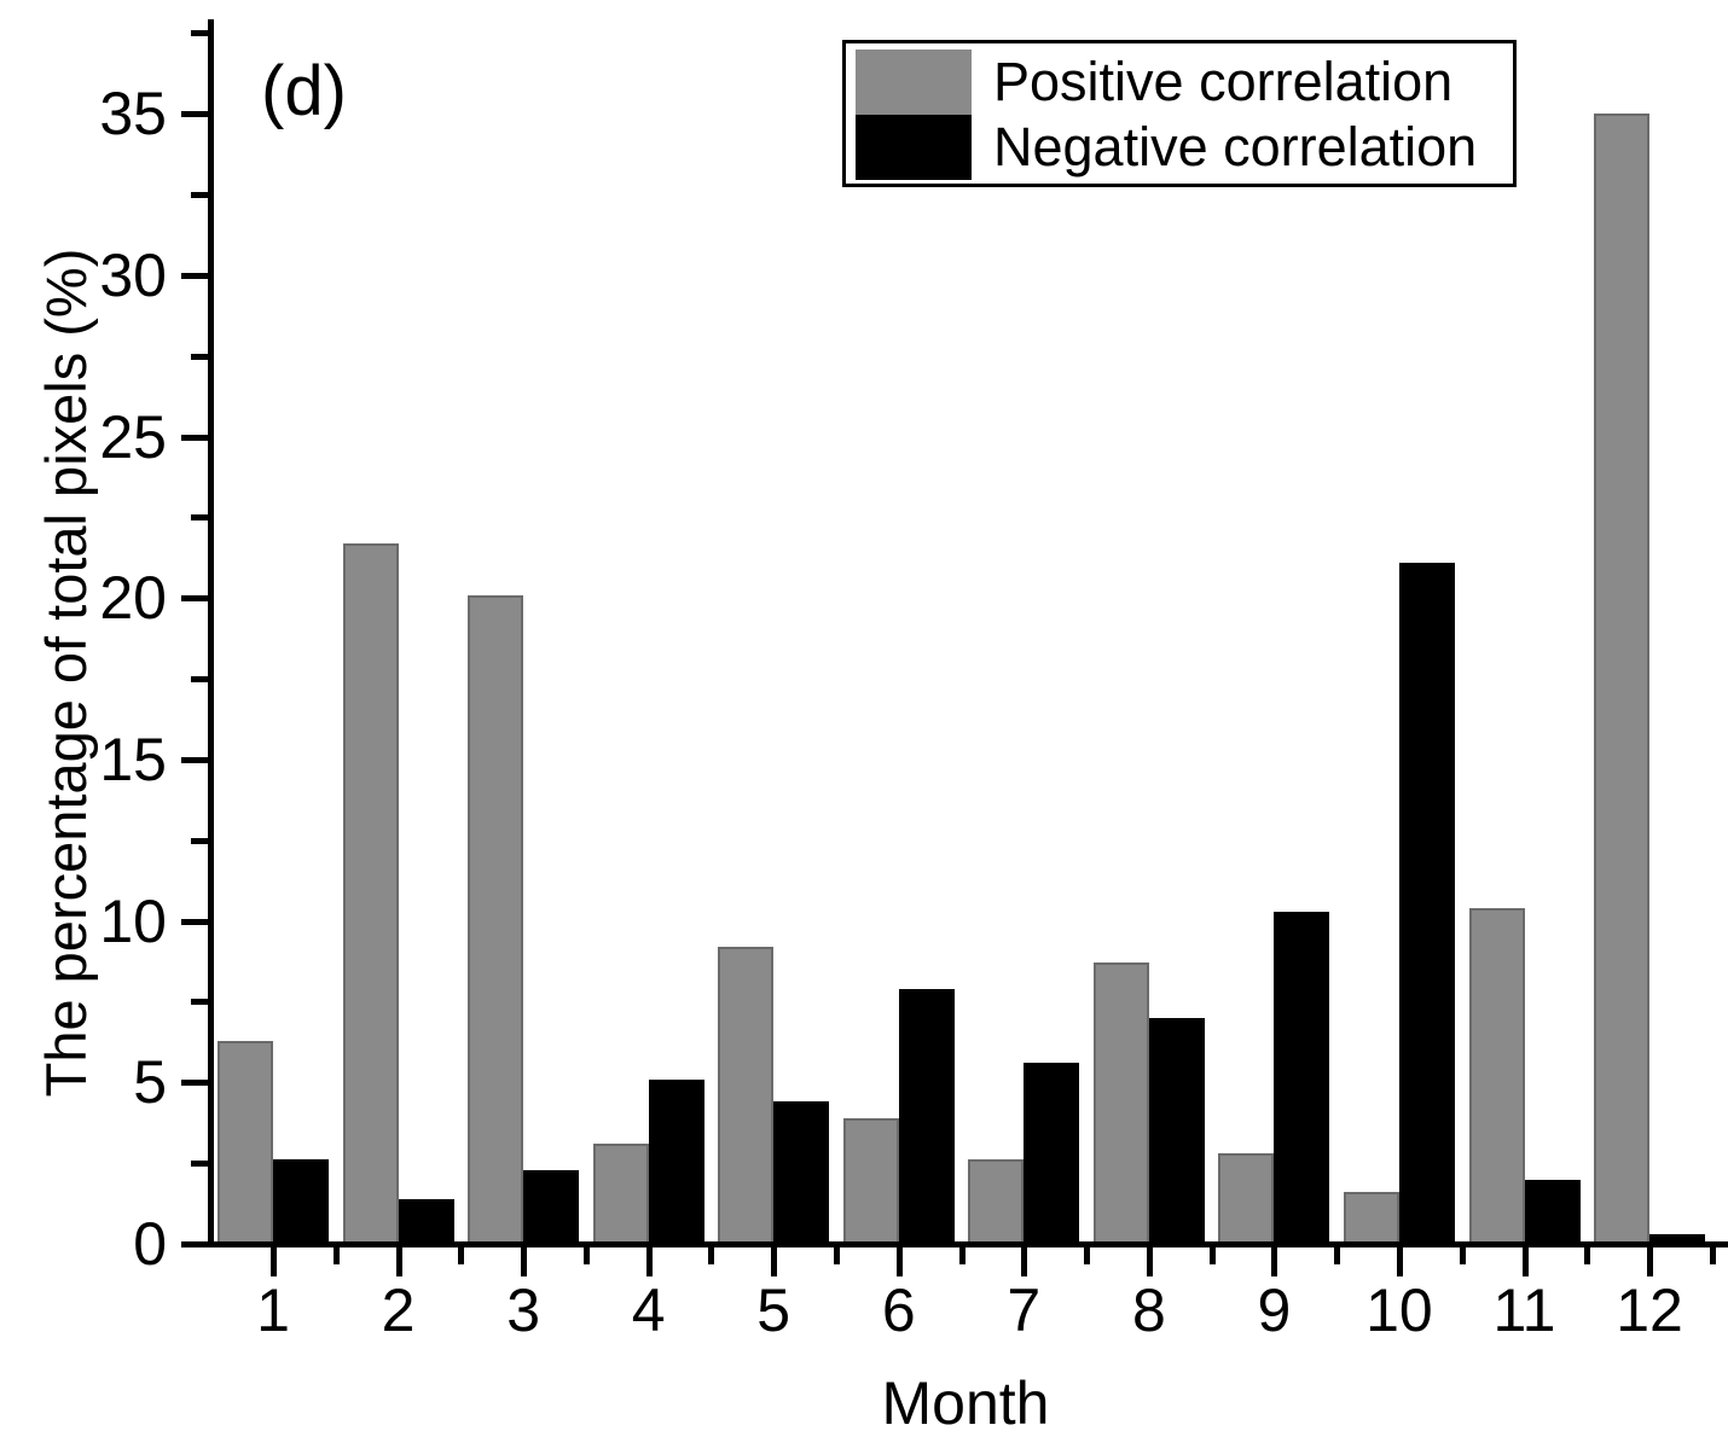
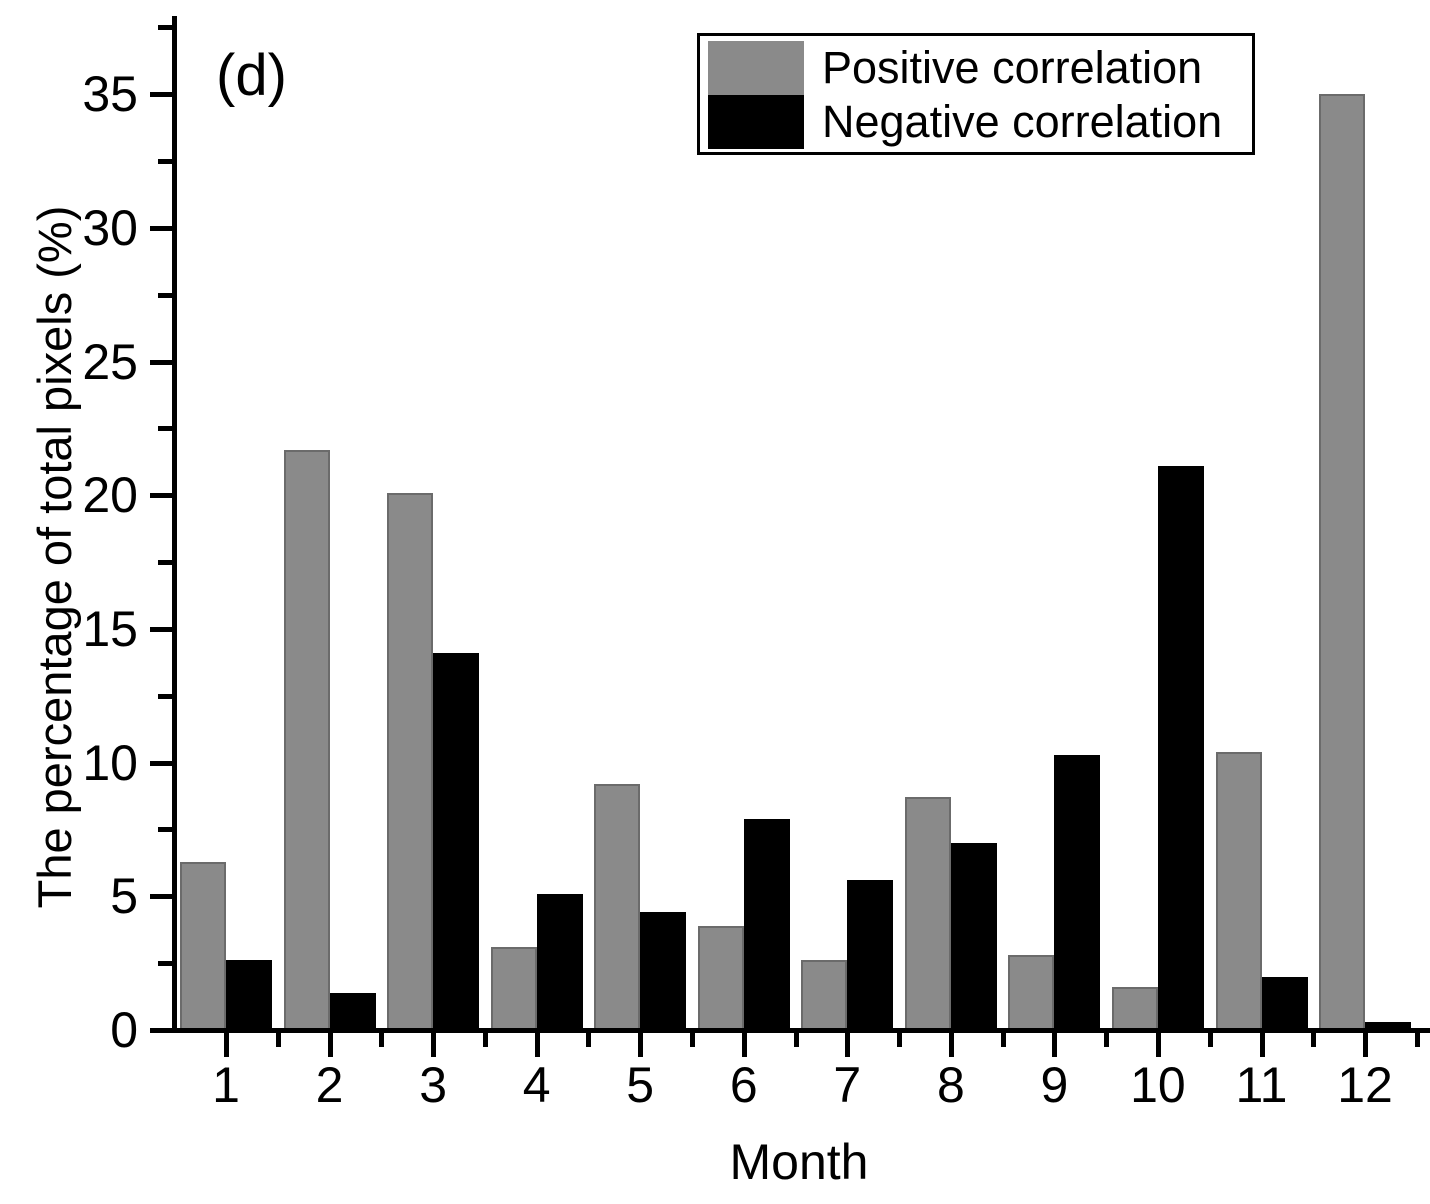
Negative correlation/3: 2.3 -> 14.1
